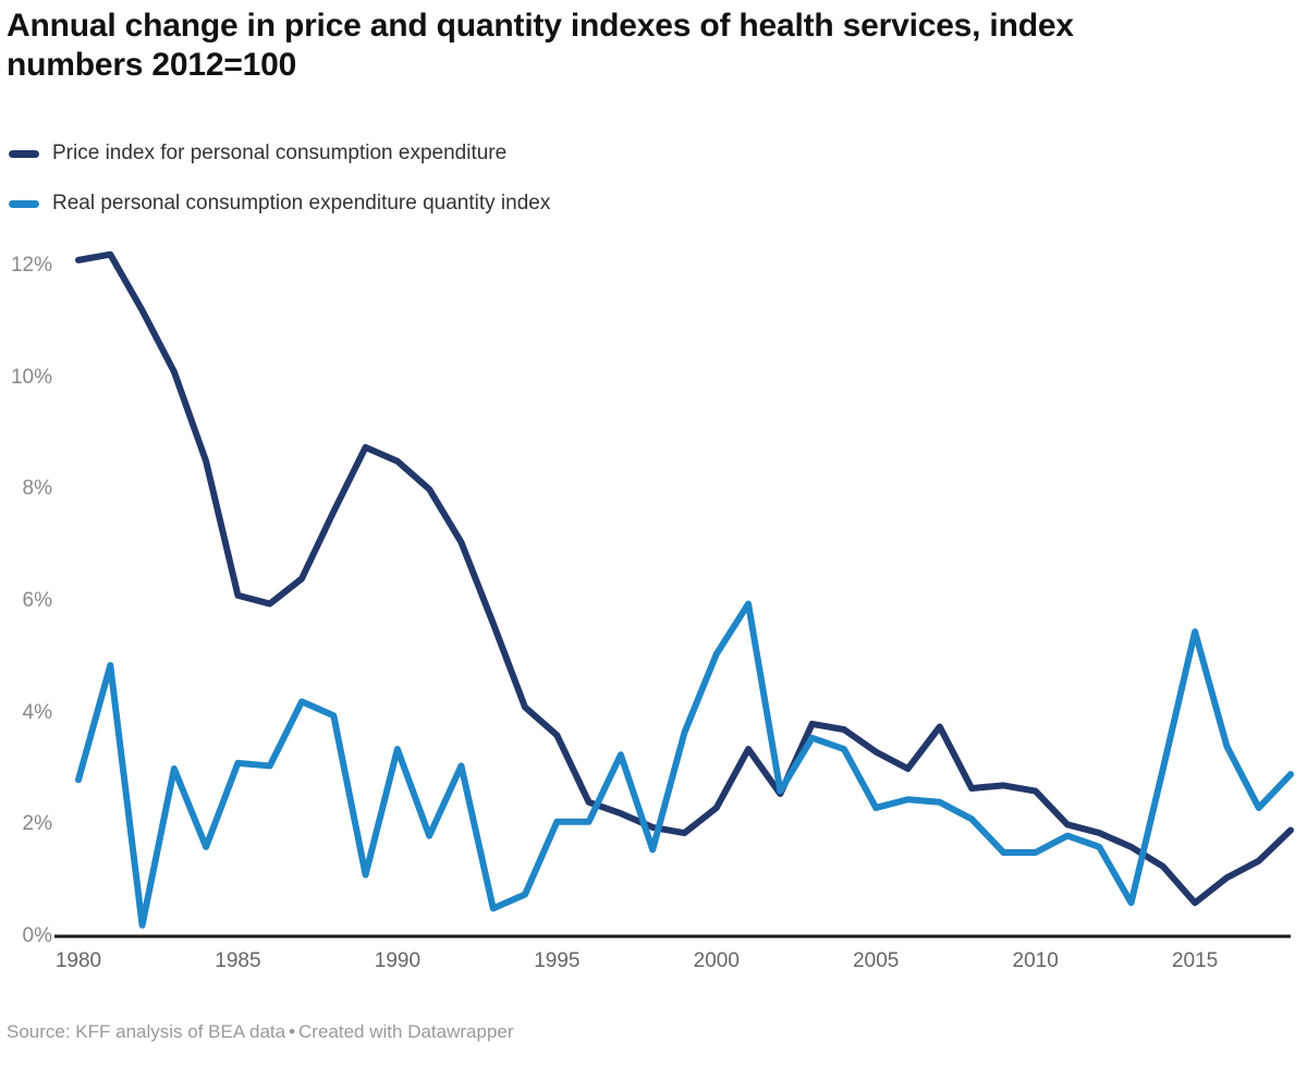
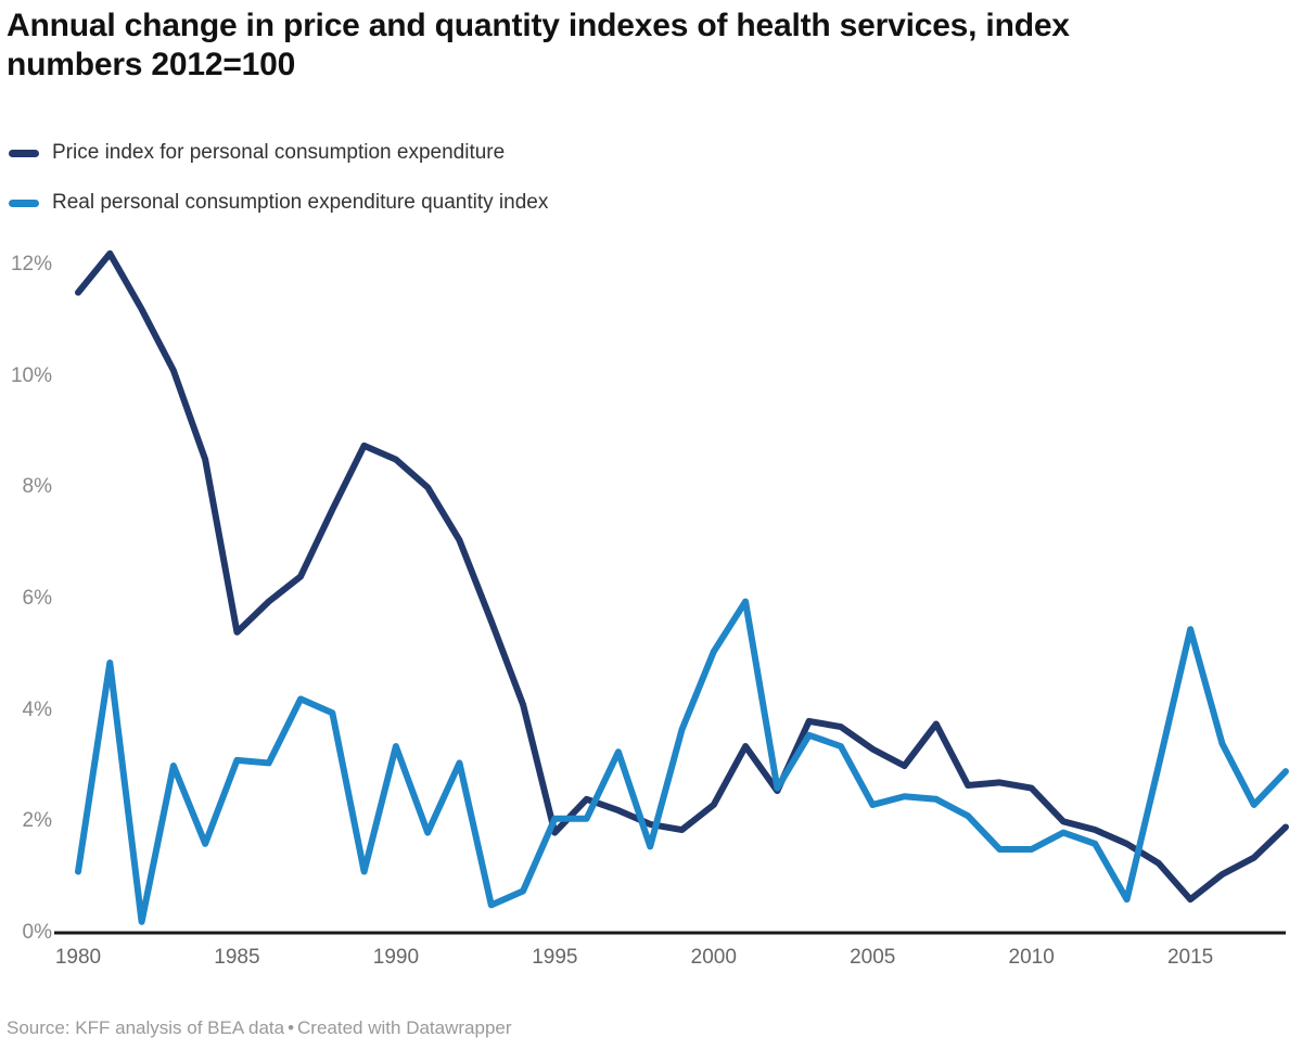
Price index for personal consumption expenditure/1980: 12.1% -> 11.5%
Real personal consumption expenditure quantity index/1980: 2.8% -> 1.1%
Price index for personal consumption expenditure/1985: 6.1% -> 5.4%
Price index for personal consumption expenditure/1995: 3.6% -> 1.8%
